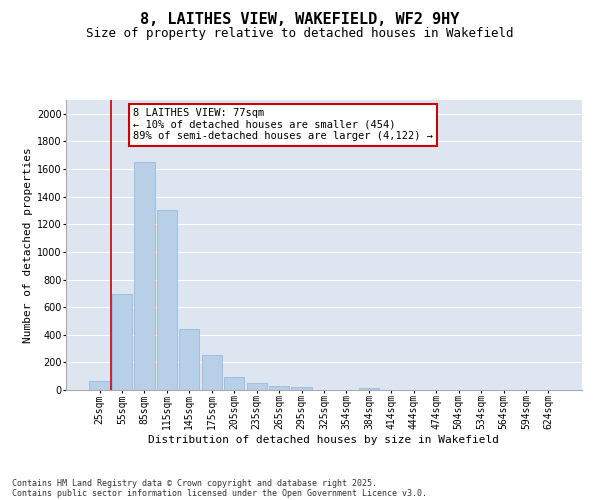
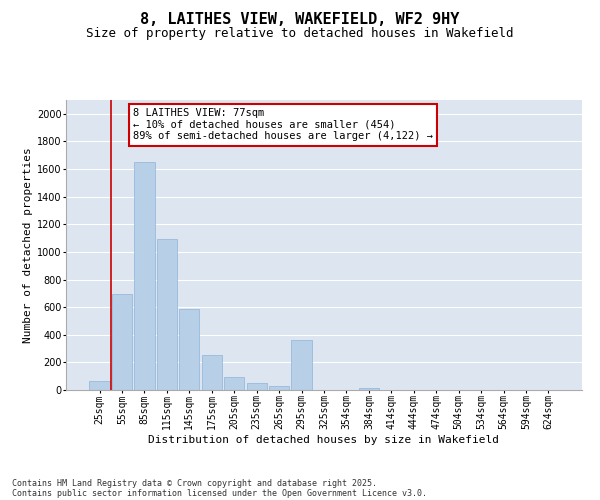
115sqm: 1300 -> 1090
145sqm: 440 -> 590
295sqm: 20 -> 360
